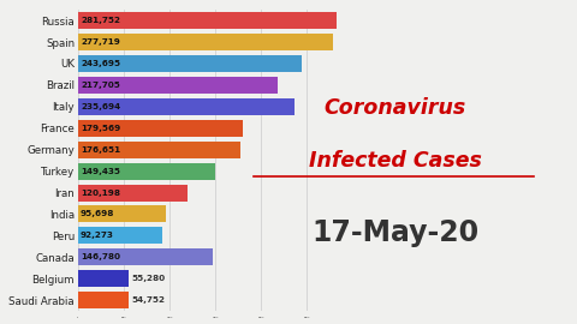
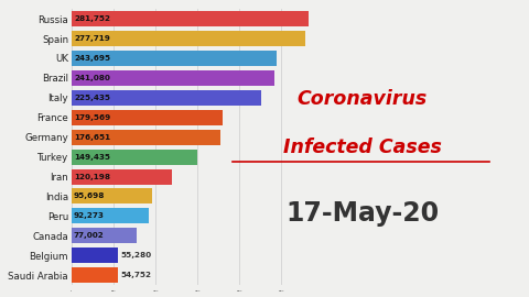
Brazil: 217,705 -> 241,080
Italy: 235,694 -> 225,435
Canada: 146,780 -> 77,002
